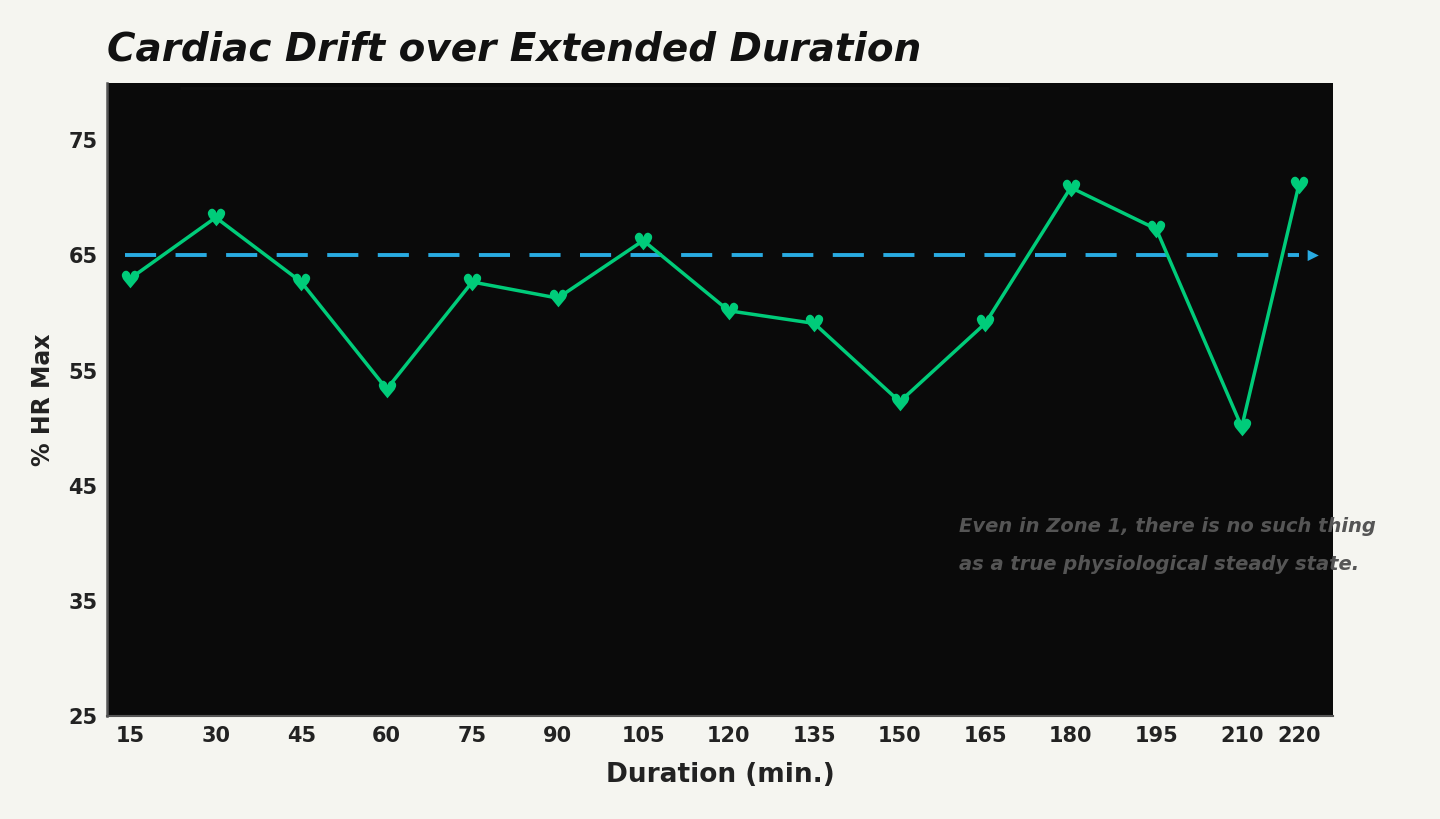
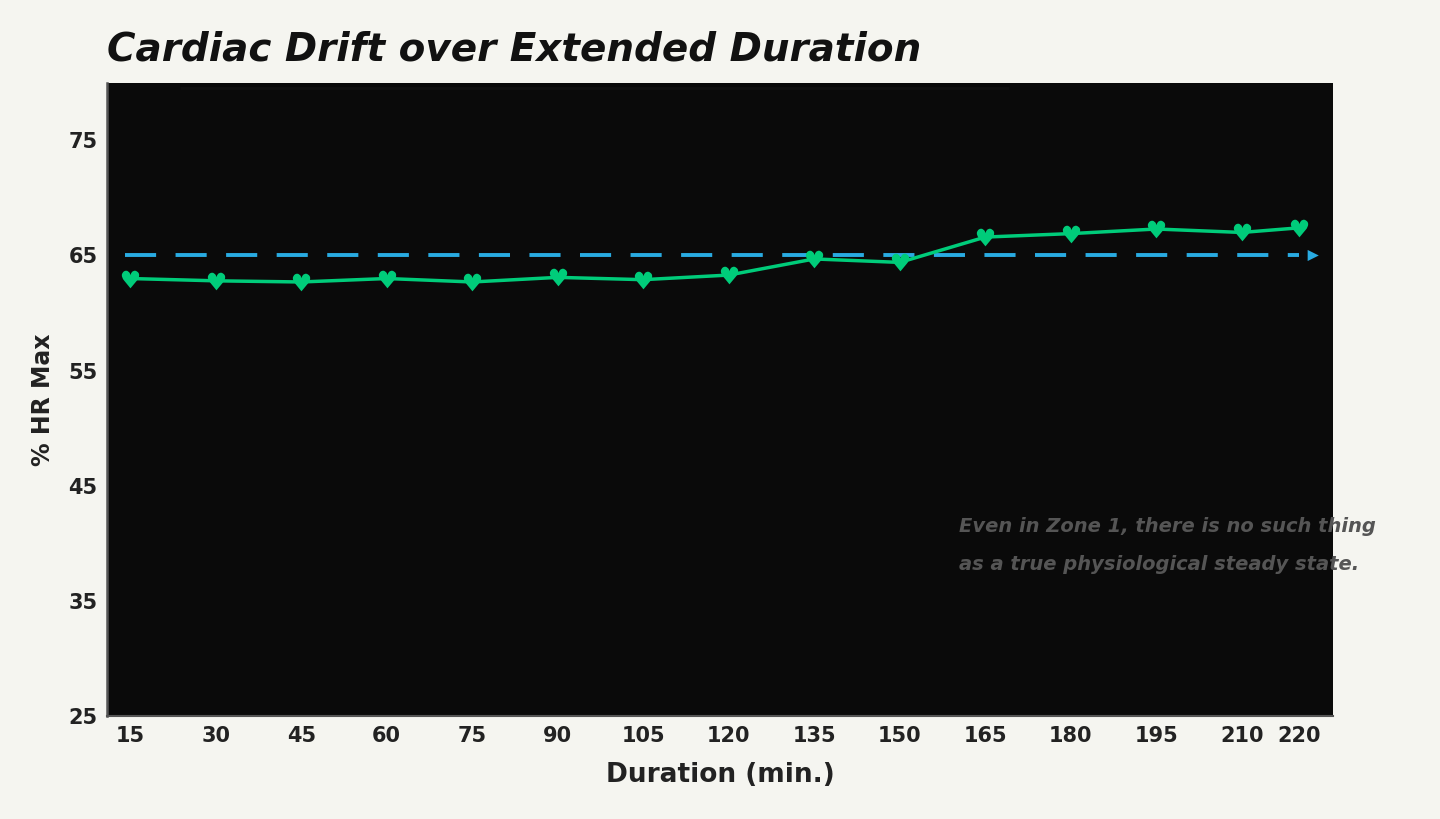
30: 68.3 -> 62.8
60: 53.4 -> 63.0
90: 61.3 -> 63.1
105: 66.3 -> 62.9
120: 60.2 -> 63.3
135: 59.1 -> 64.7
150: 52.3 -> 64.4
165: 59.1 -> 66.6
180: 70.9 -> 66.9
210: 50.1 -> 67.0
220: 71.1 -> 67.4
